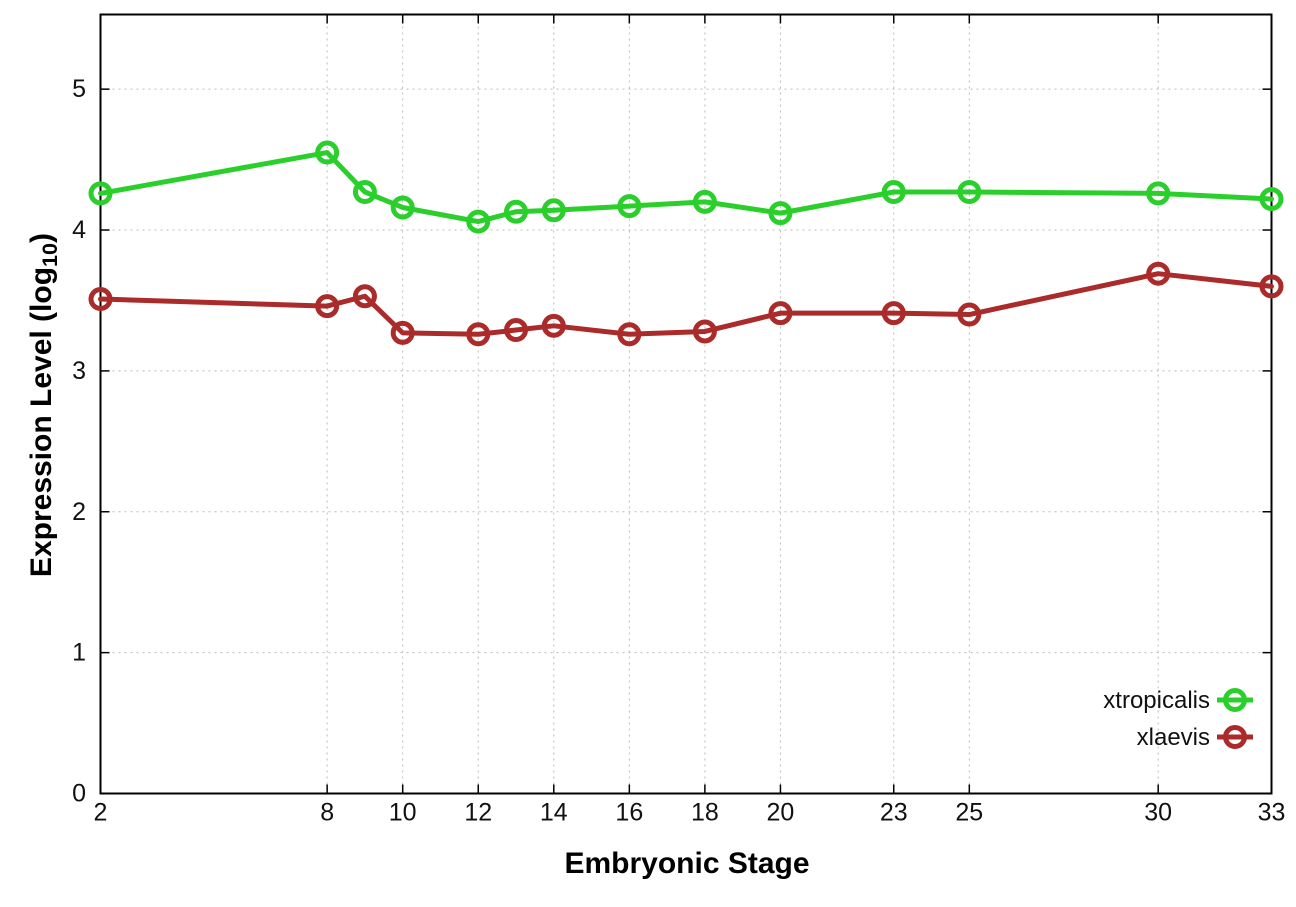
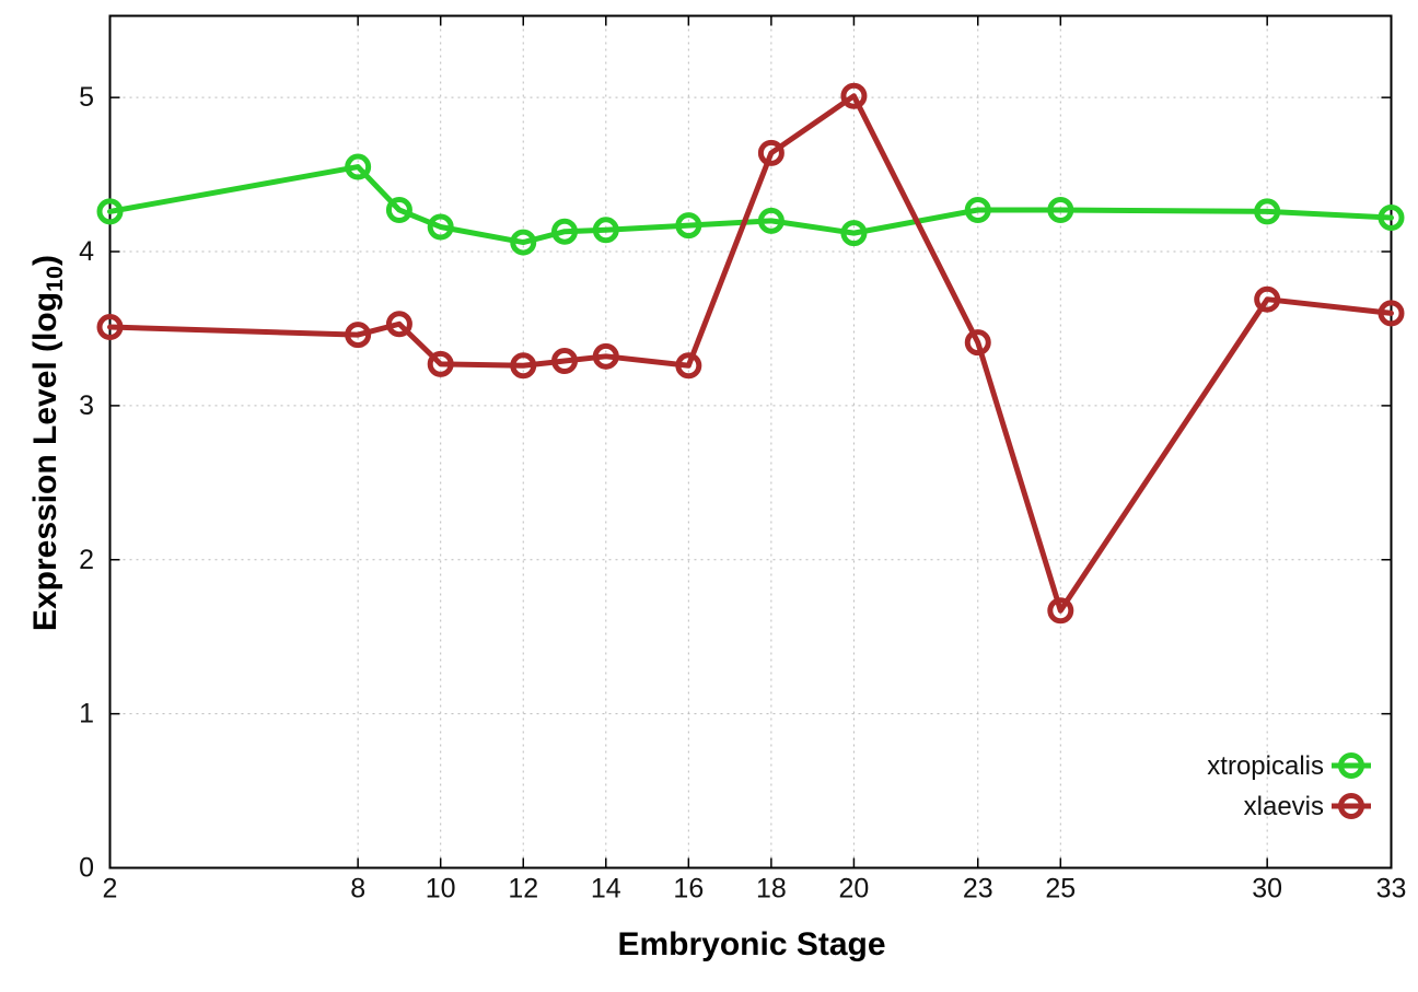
xlaevis/18: 3.28 -> 4.64
xlaevis/20: 3.41 -> 5.01
xlaevis/25: 3.40 -> 1.67
